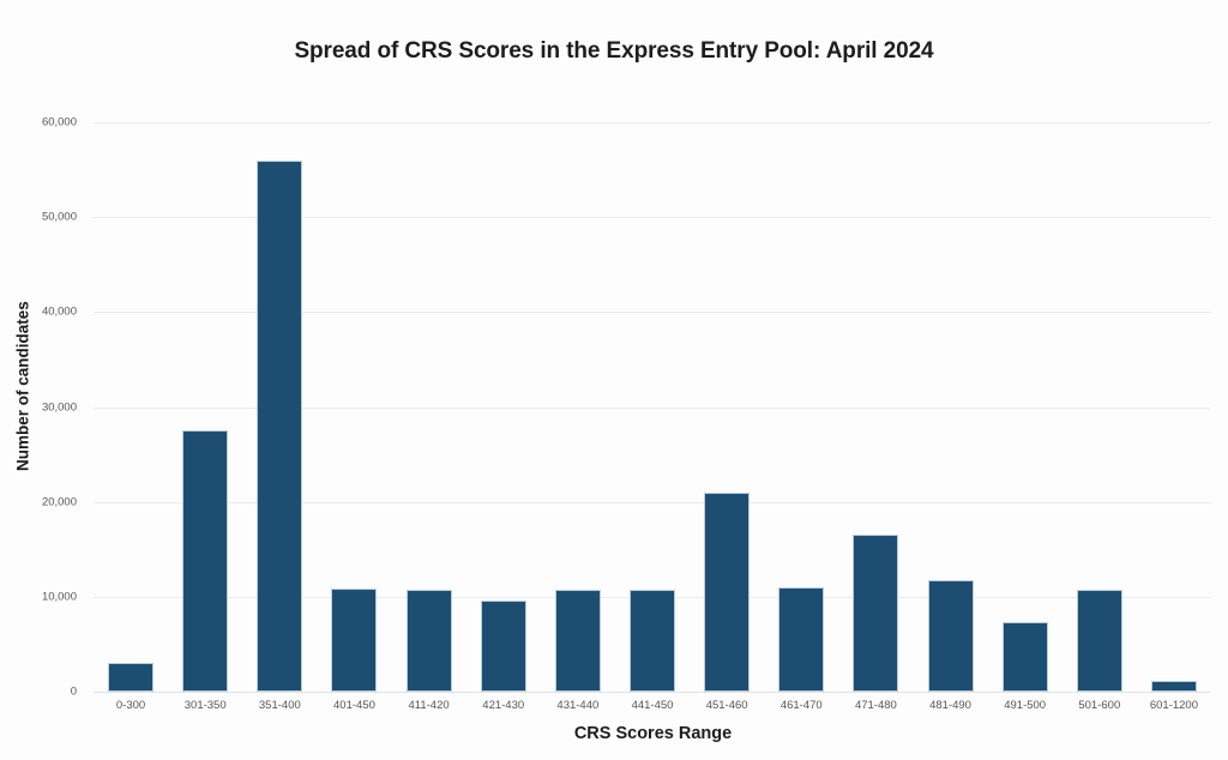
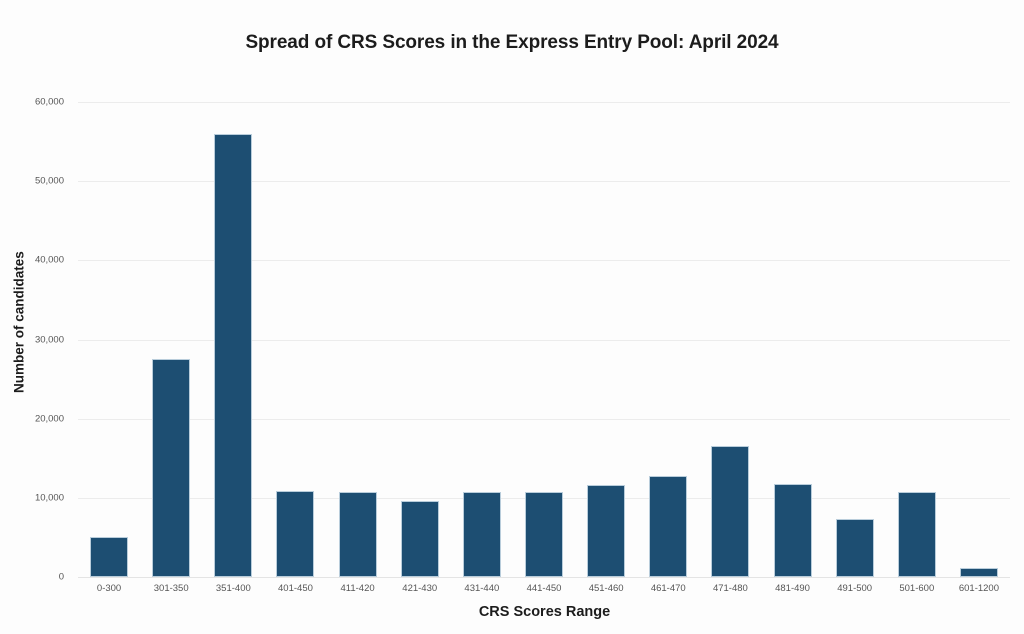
0-300: 3000 -> 5000
451-460: 21000 -> 12000
461-470: 11000 -> 13000
